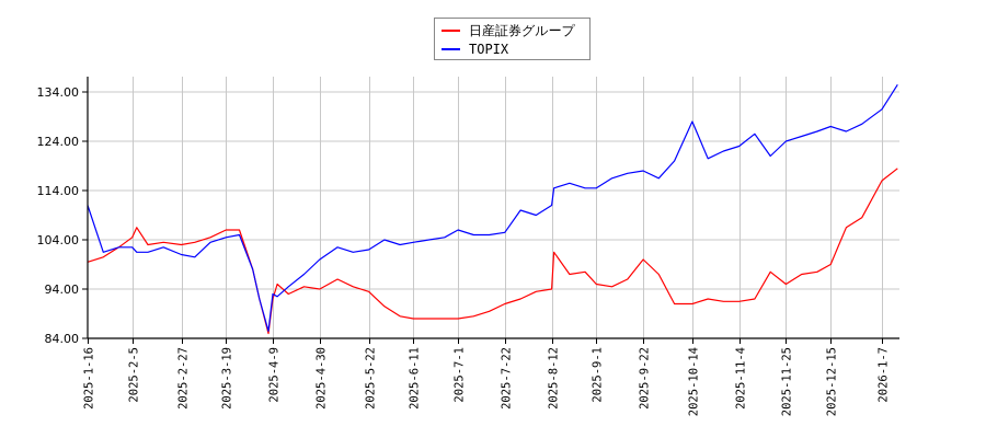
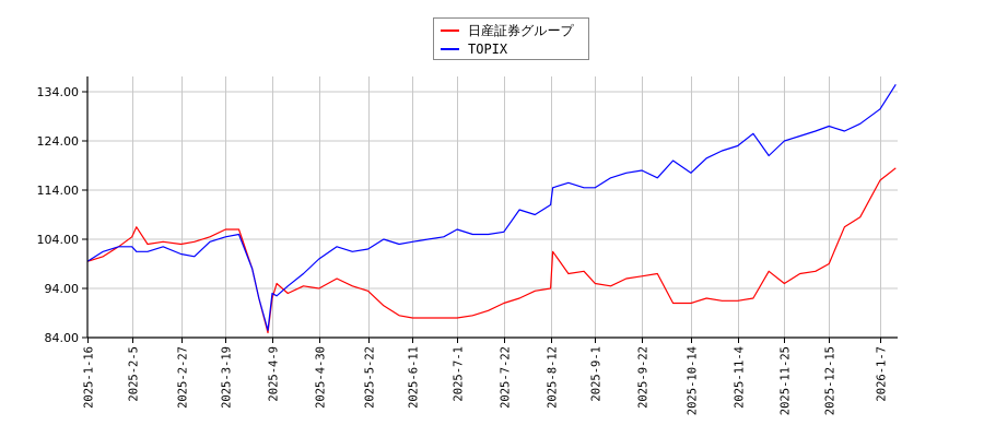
TOPIX/2025-1-16: 111 -> 100
日産証券グループ/2025-9-22: 100 -> 96
TOPIX/2025-10-14: 128 -> 118
